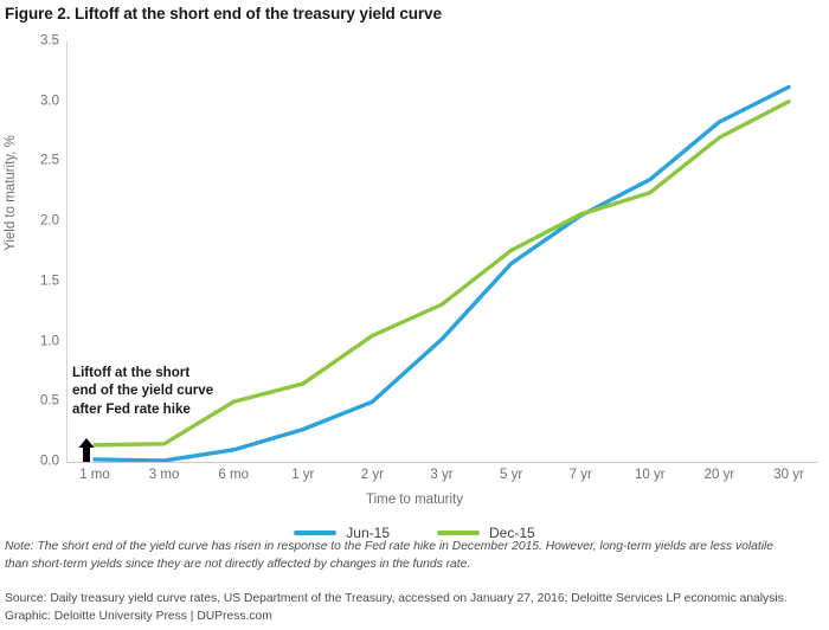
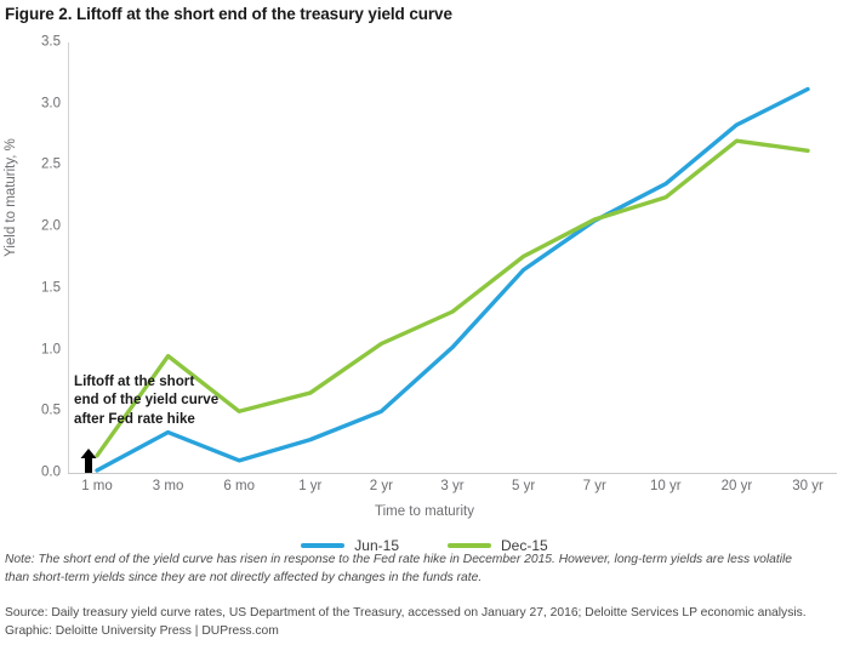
Jun-15/3 mo: 0.01 -> 0.33
Dec-15/3 mo: 0.15 -> 0.95
Dec-15/30 yr: 3.00 -> 2.62
